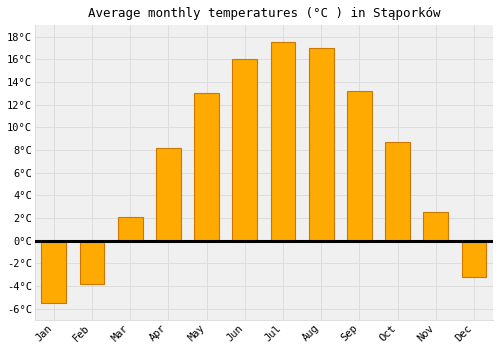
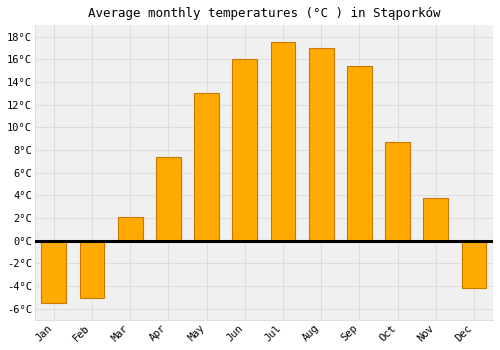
Feb: -3.8°C -> -5.1°C
Apr: 8.2°C -> 7.4°C
Sep: 13.2°C -> 15.4°C
Nov: 2.5°C -> 3.8°C
Dec: -3.2°C -> -4.2°C
